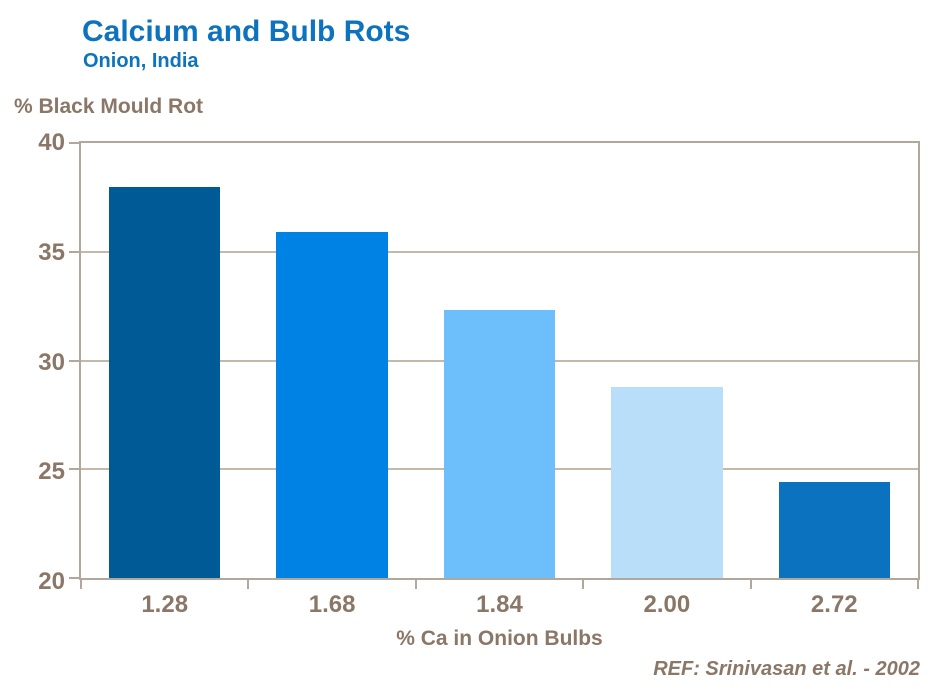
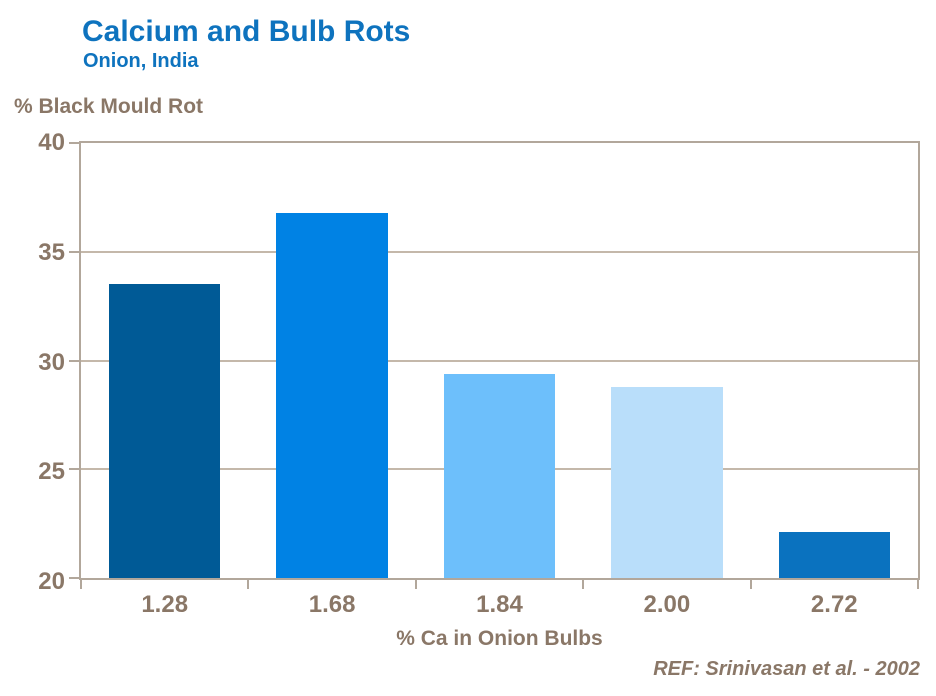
1.28: 38.0 -> 33.5
1.68: 35.9 -> 36.8
1.84: 32.3 -> 29.4
2.72: 24.4 -> 22.1
